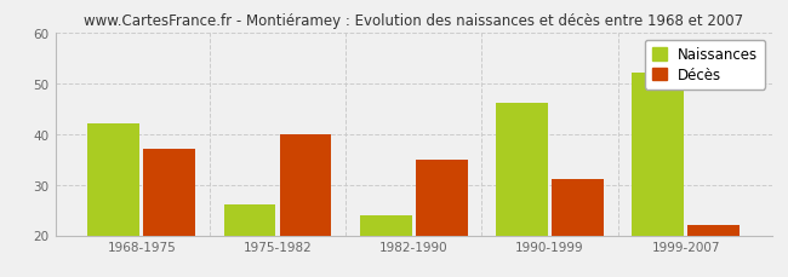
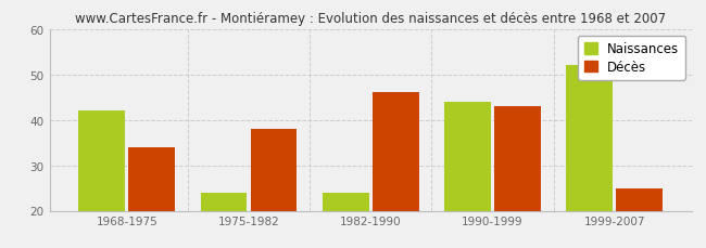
Décès/1968-1975: 37 -> 34
Naissances/1975-1982: 26 -> 24
Décès/1975-1982: 40 -> 38
Décès/1982-1990: 35 -> 46
Naissances/1990-1999: 46 -> 44
Décès/1990-1999: 31 -> 43
Décès/1999-2007: 22 -> 25
